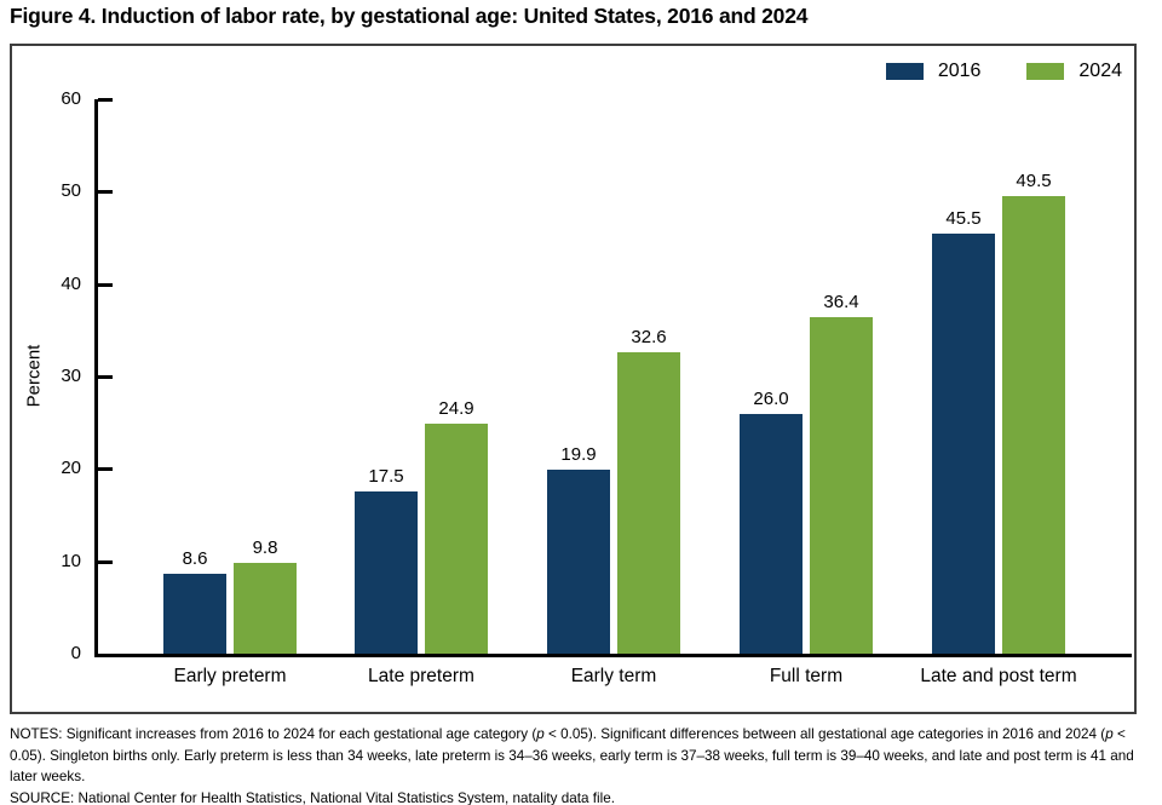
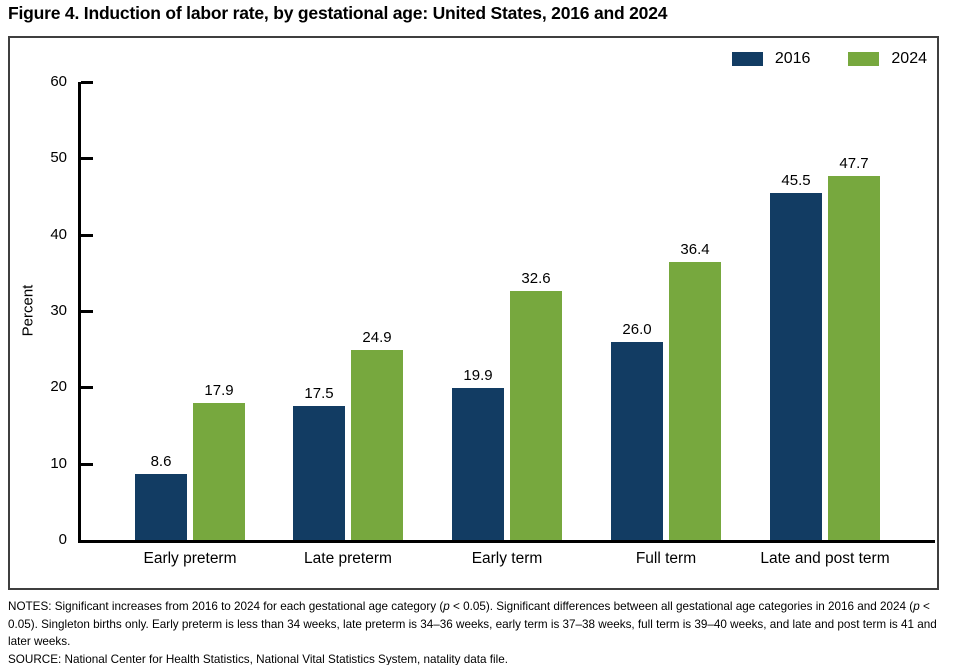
2024/Early preterm: 9.8 -> 17.9
2024/Late and post term: 49.5 -> 47.7
